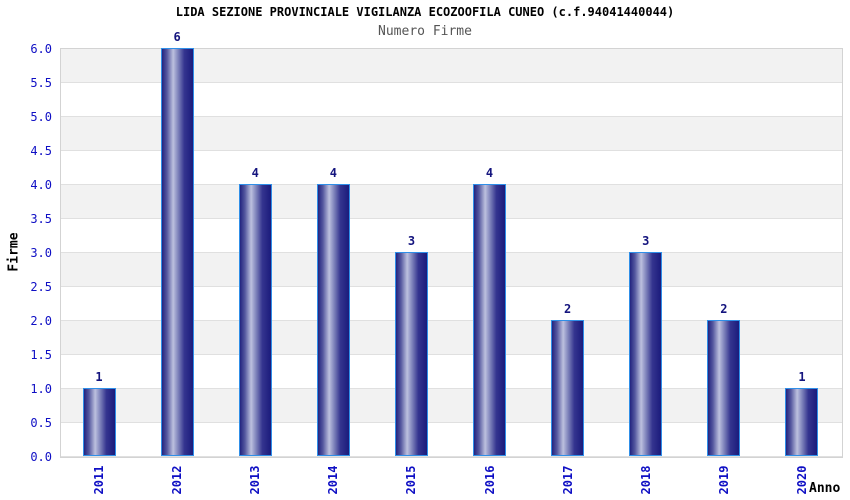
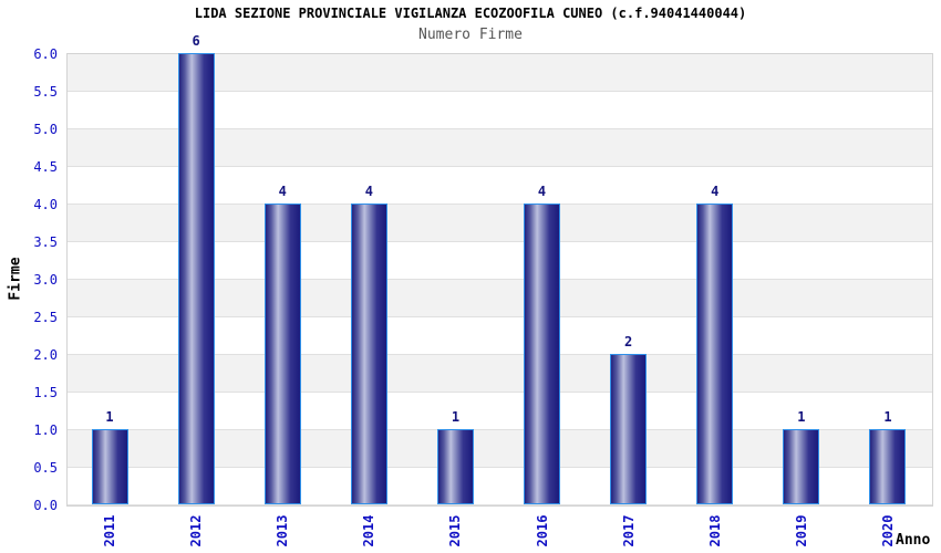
2015: 3 -> 1
2018: 3 -> 4
2019: 2 -> 1
